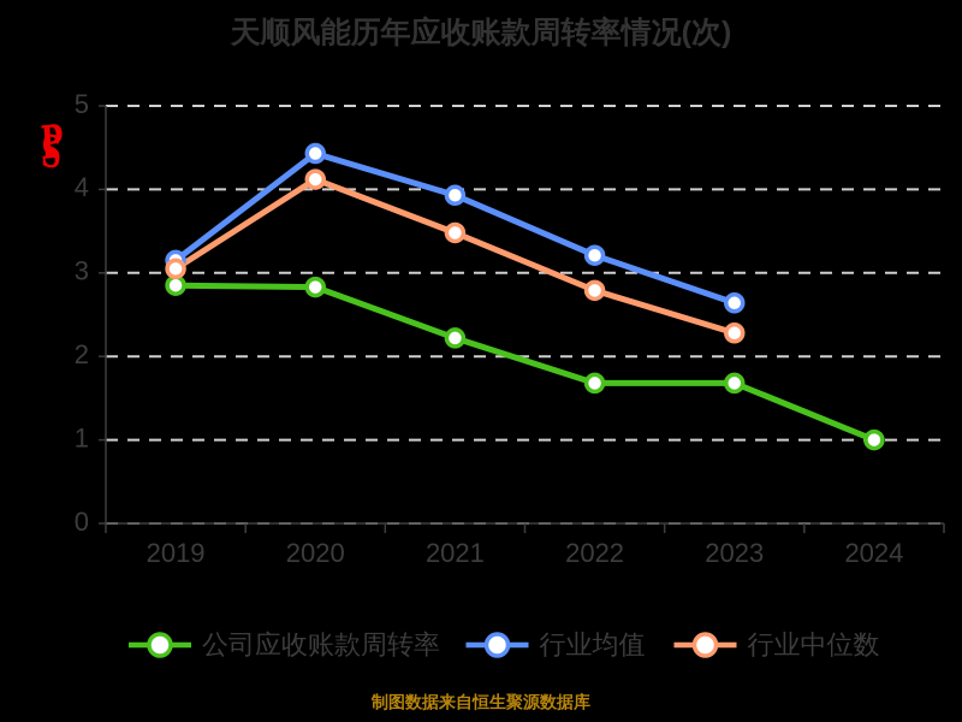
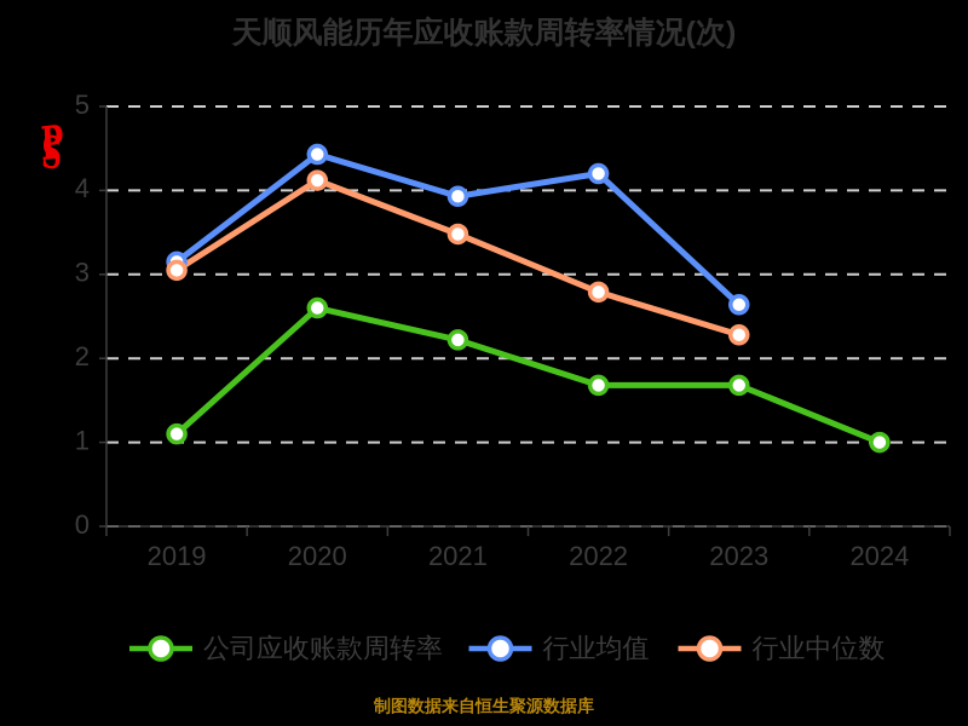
公司应收账款周转率/2019: 2.9 -> 1.1
公司应收账款周转率/2020: 2.8 -> 2.6
行业均值/2022: 3.2 -> 4.2
